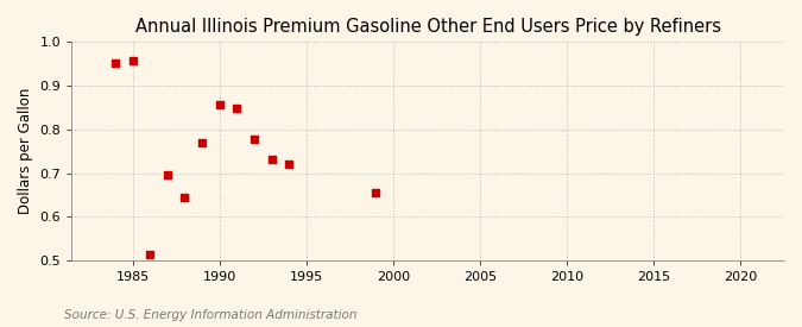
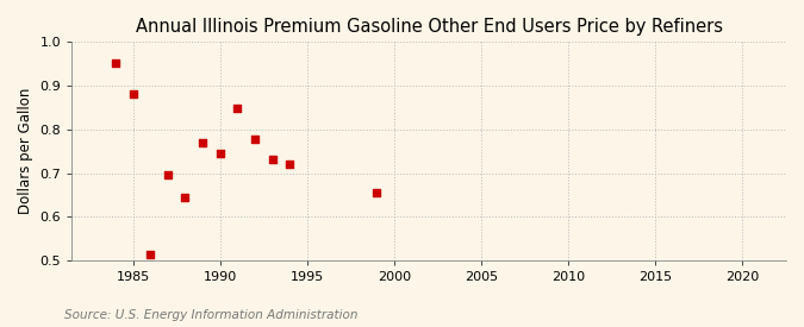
1985: 0.957 -> 0.880
1990: 0.857 -> 0.745
